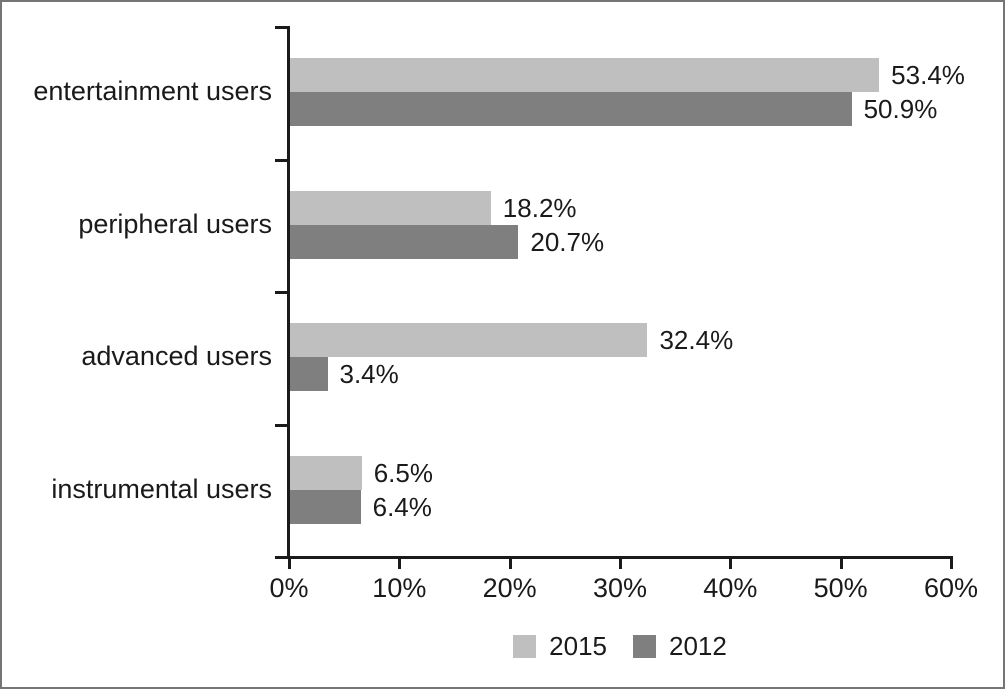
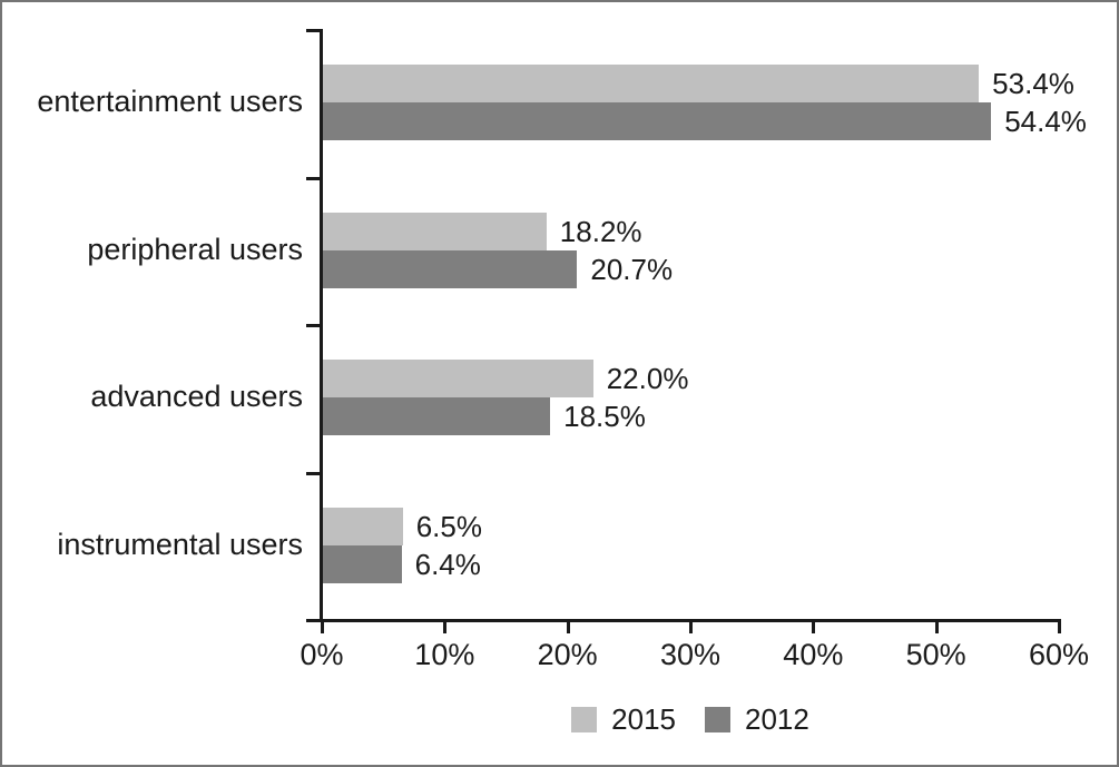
2012/entertainment users: 50.9% -> 54.4%
2015/advanced users: 32.4% -> 22.0%
2012/advanced users: 3.4% -> 18.5%
